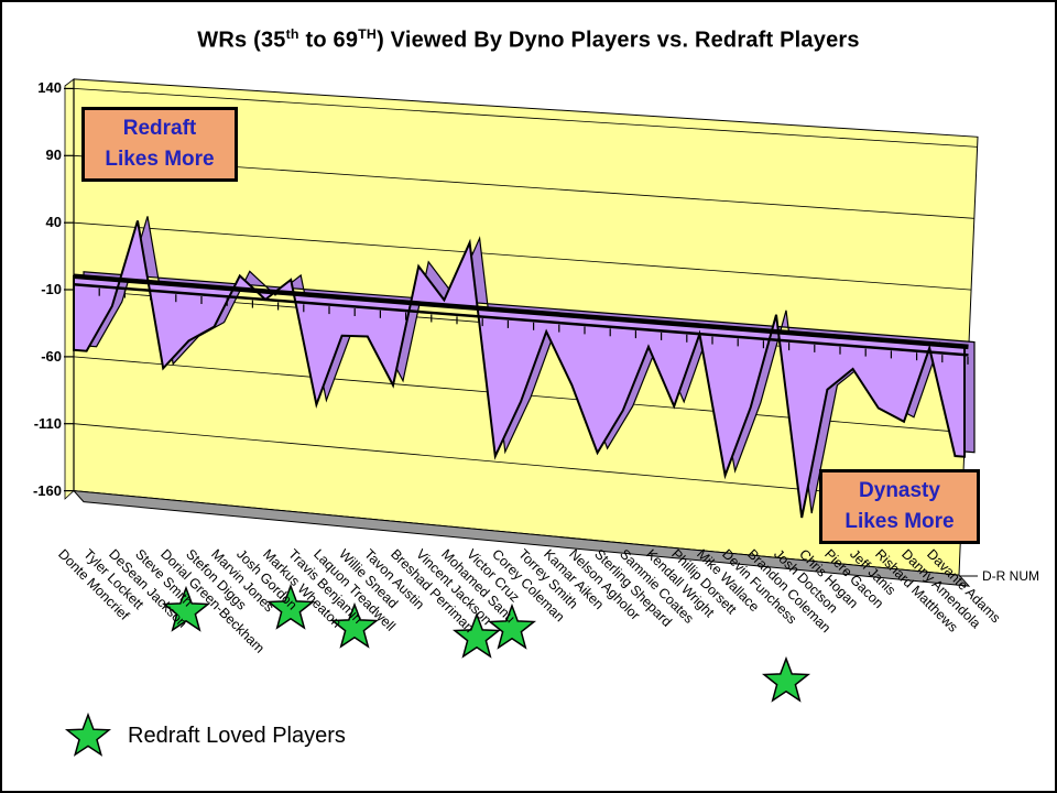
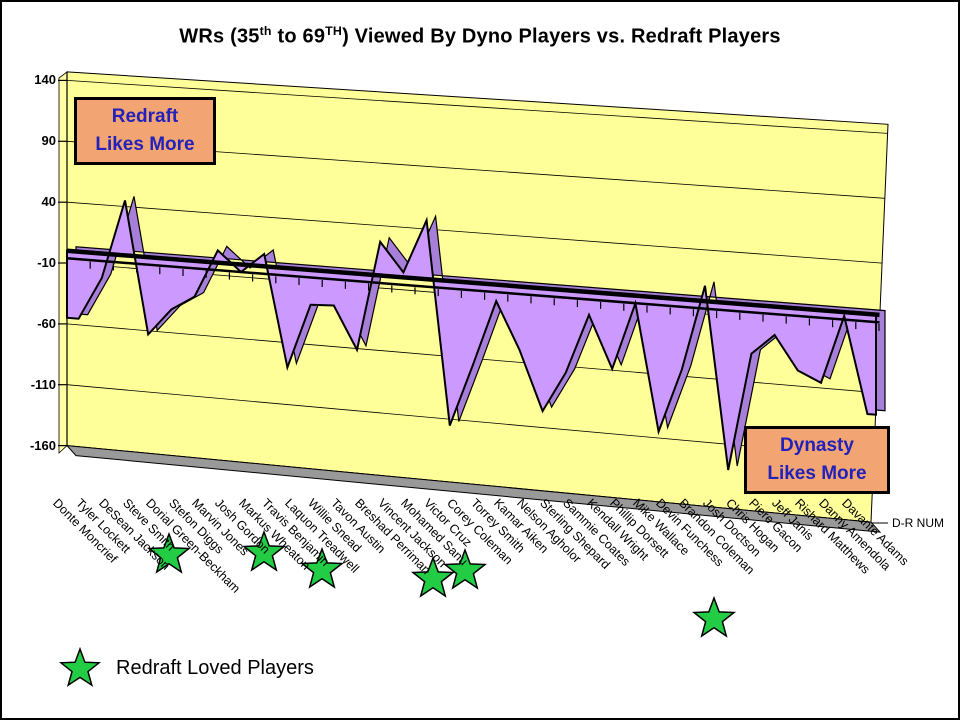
Victor Cruz: -106 -> -115
